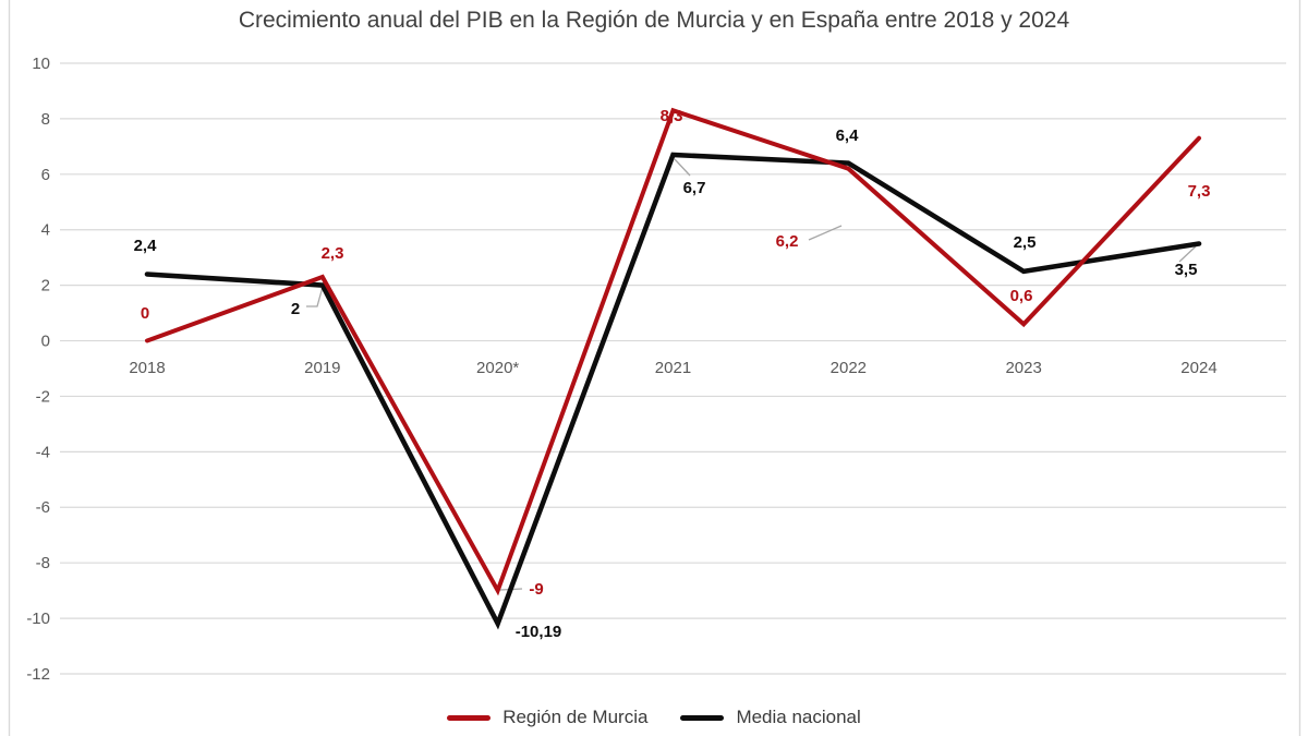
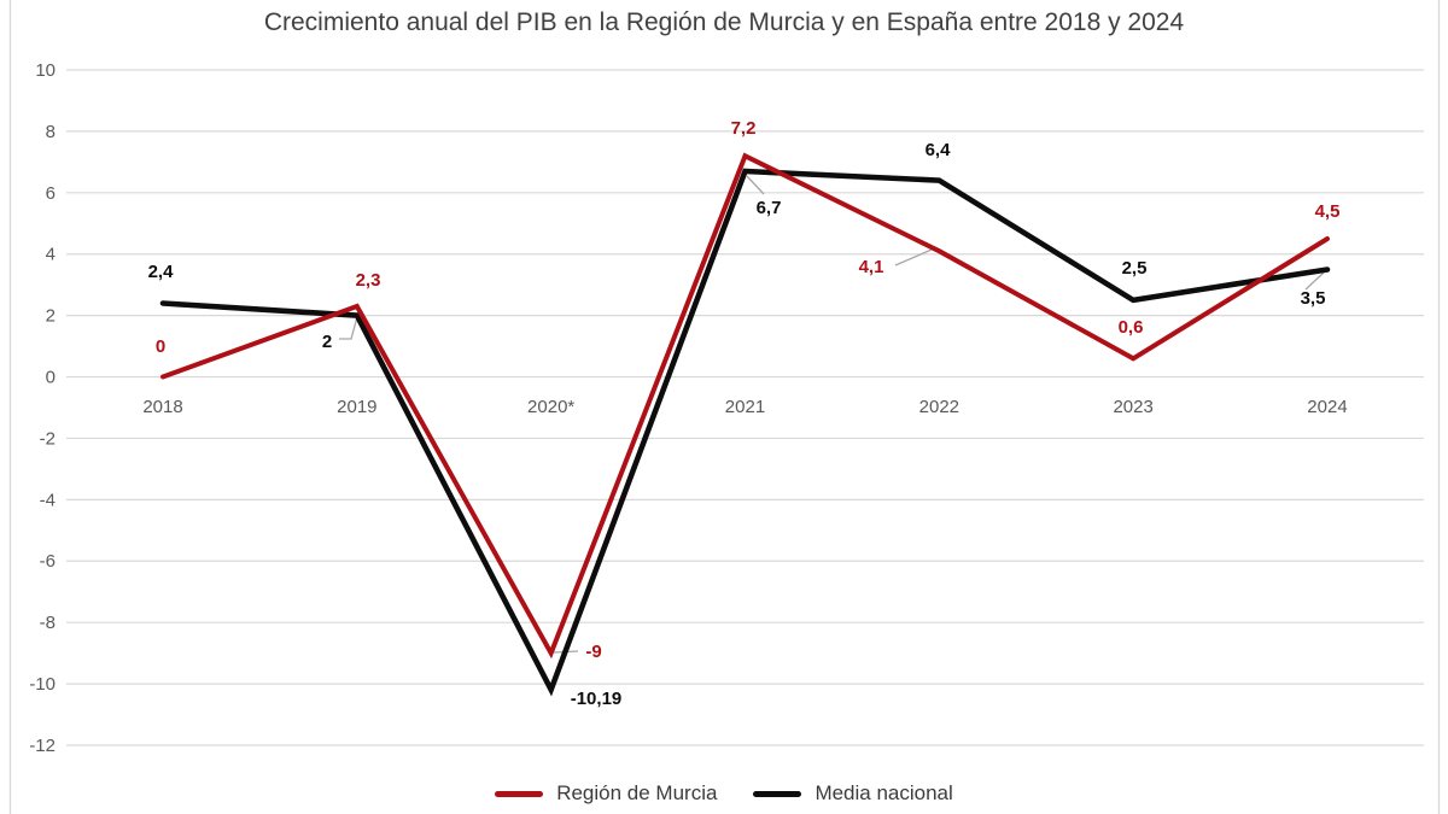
Región de Murcia/2021: 8,3 -> 7,2
Región de Murcia/2022: 6,2 -> 4,1
Región de Murcia/2024: 7,3 -> 4,5
